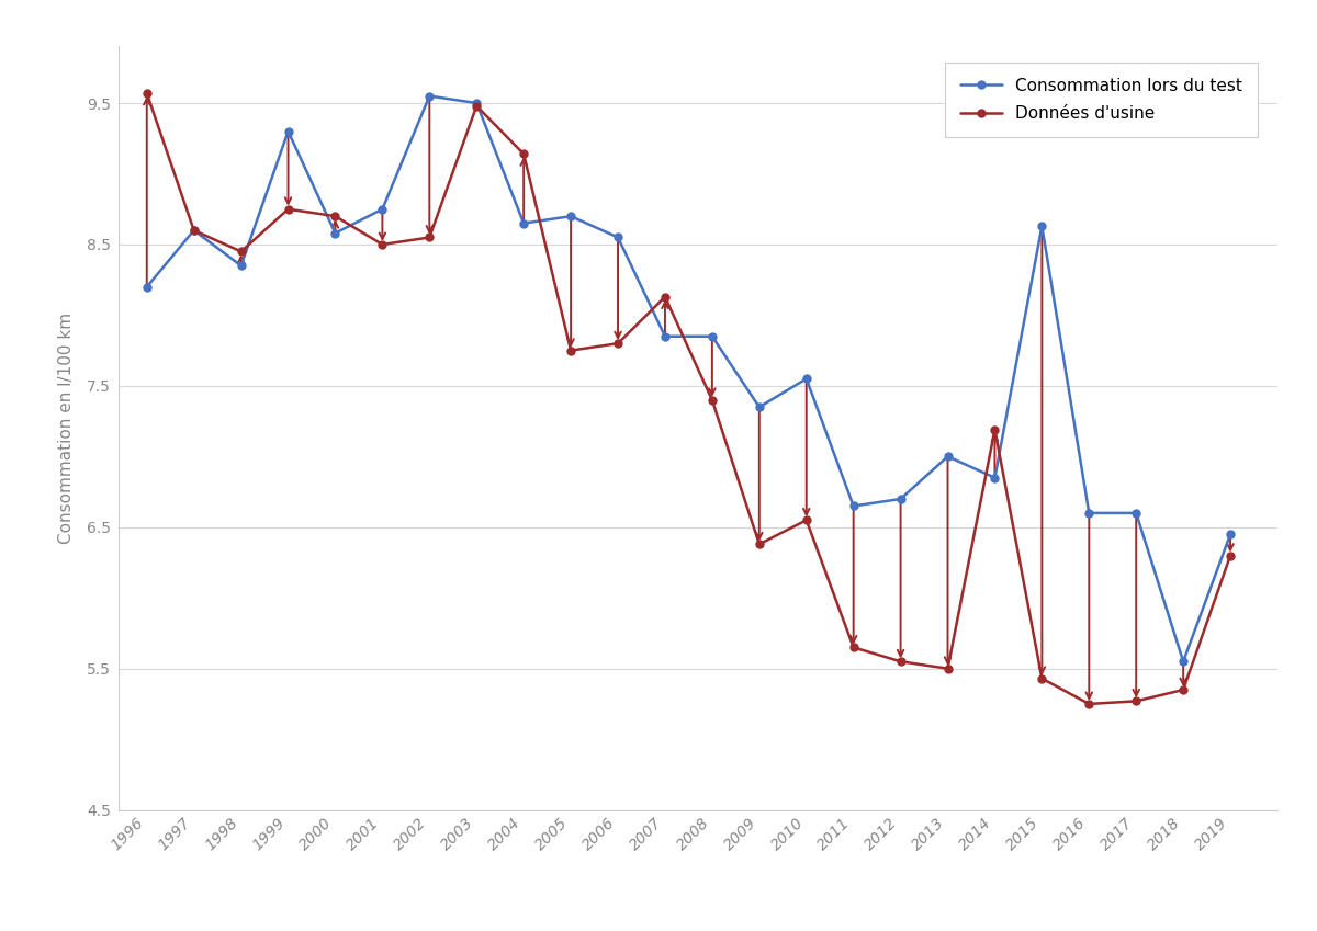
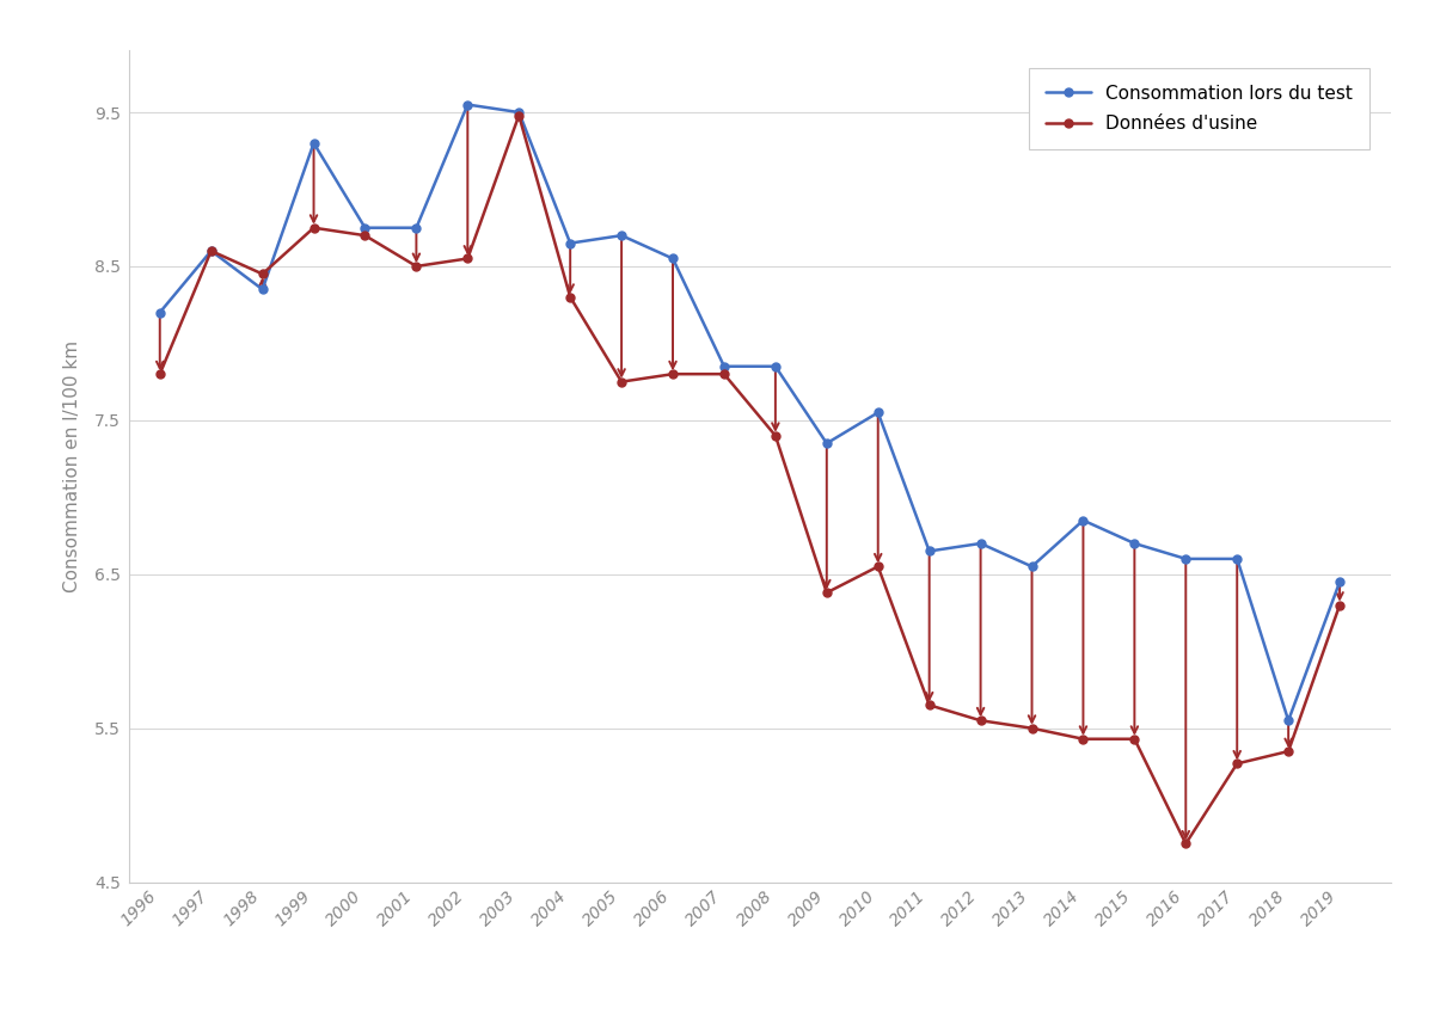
Données d'usine/1996: 9.57 -> 7.80
Consommation lors du test/2000: 8.58 -> 8.75
Données d'usine/2004: 9.14 -> 8.30
Données d'usine/2007: 8.13 -> 7.80
Consommation lors du test/2013: 7.00 -> 6.55
Données d'usine/2014: 7.19 -> 5.43
Consommation lors du test/2015: 8.63 -> 6.70
Données d'usine/2016: 5.25 -> 4.75
